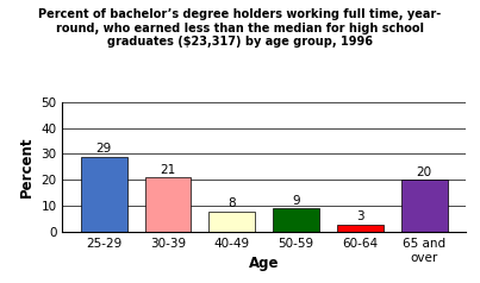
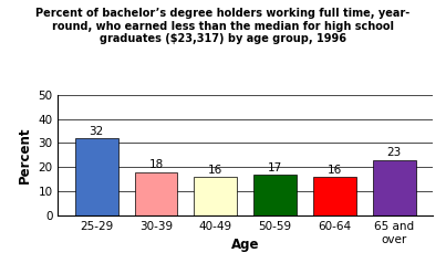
25-29: 29 -> 32
30-39: 21 -> 18
40-49: 8 -> 16
50-59: 9 -> 17
60-64: 3 -> 16
65 and over: 20 -> 23
